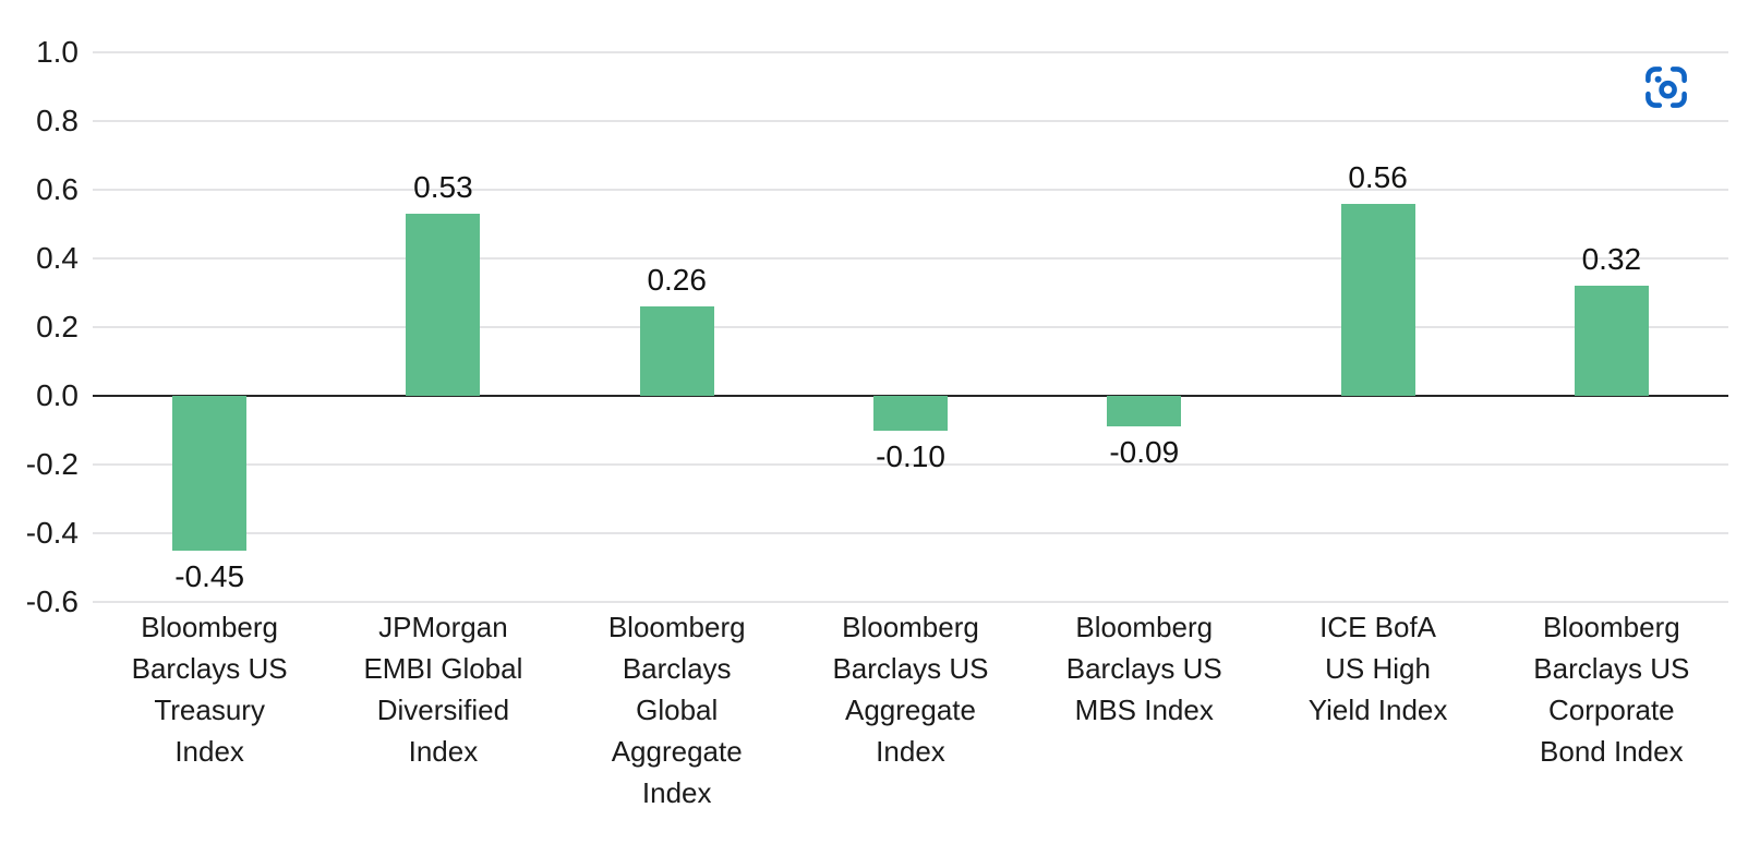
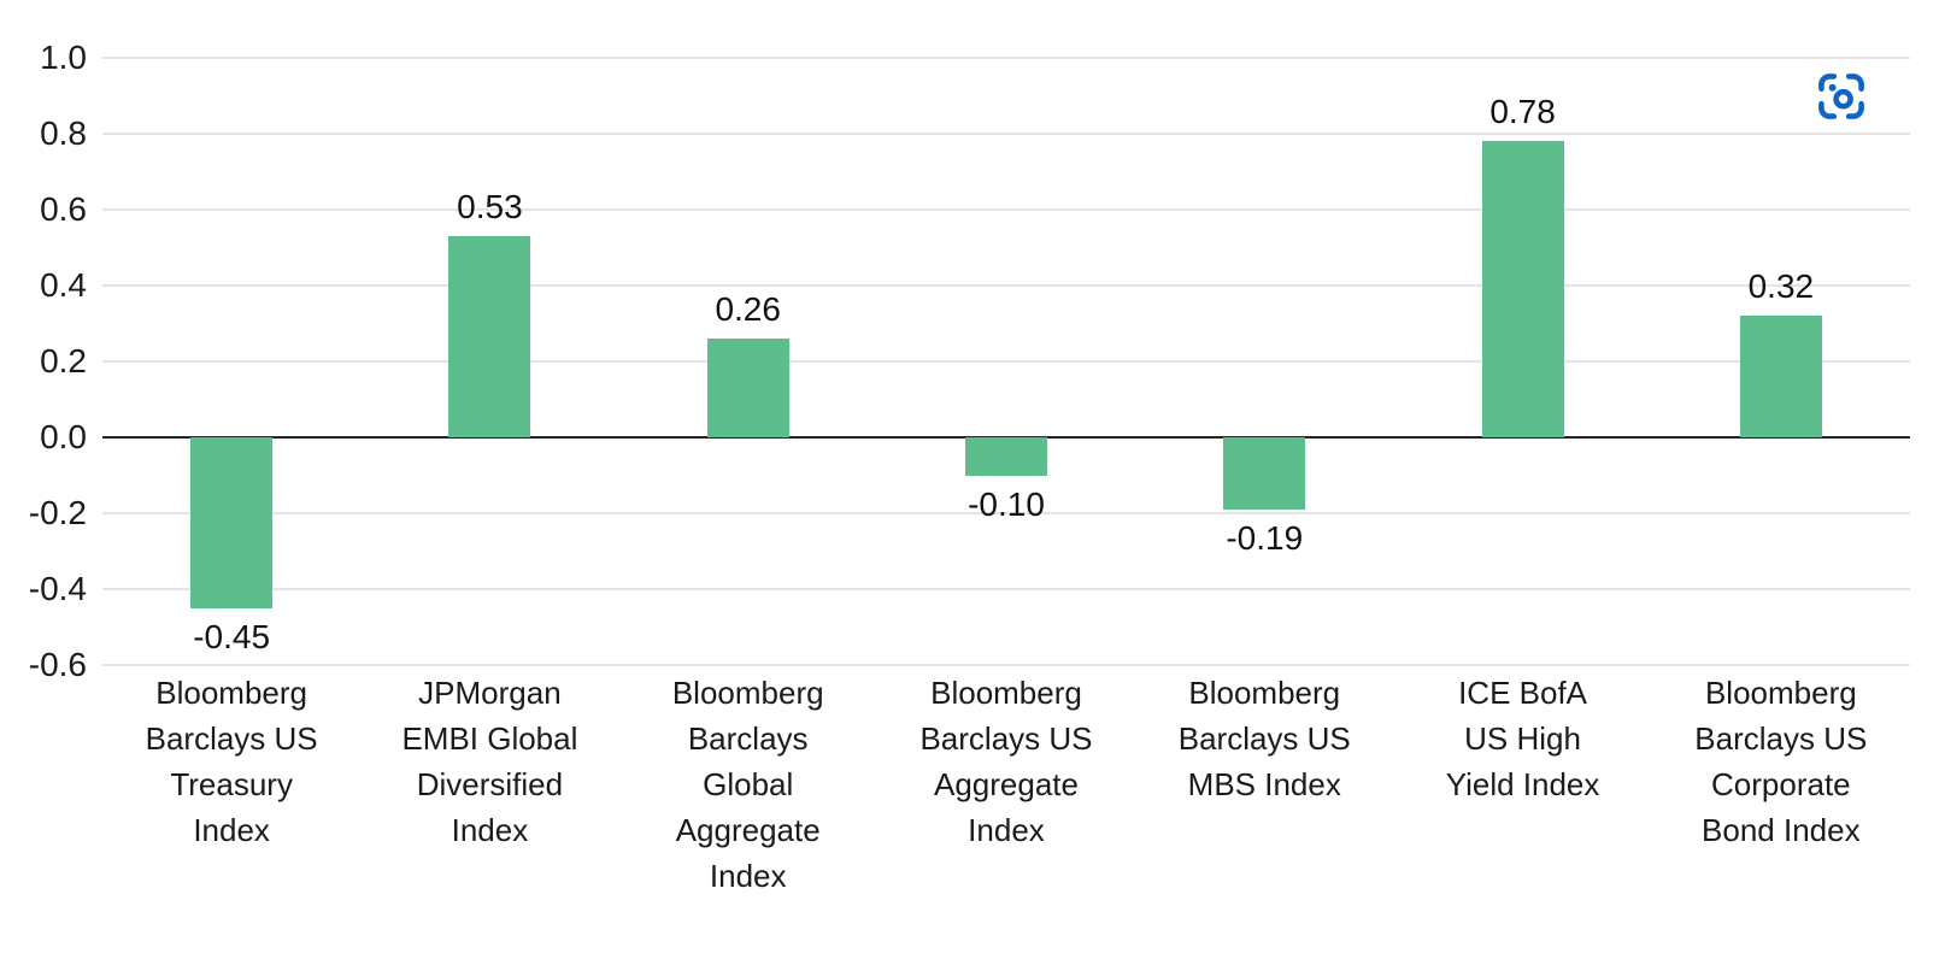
Bloomberg Barclays US MBS Index: -0.09 -> -0.19
ICE BofA US High Yield Index: 0.56 -> 0.78
